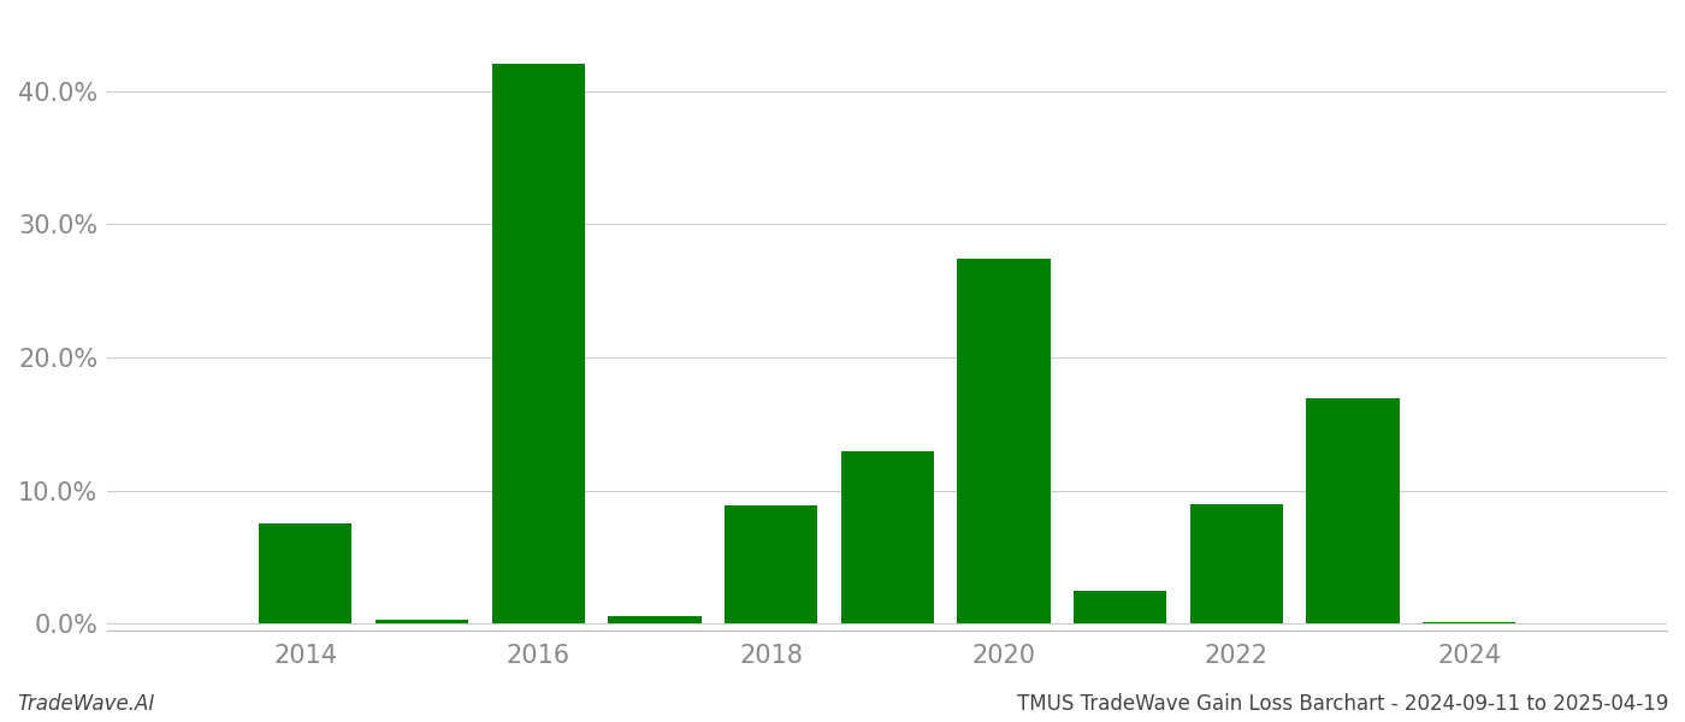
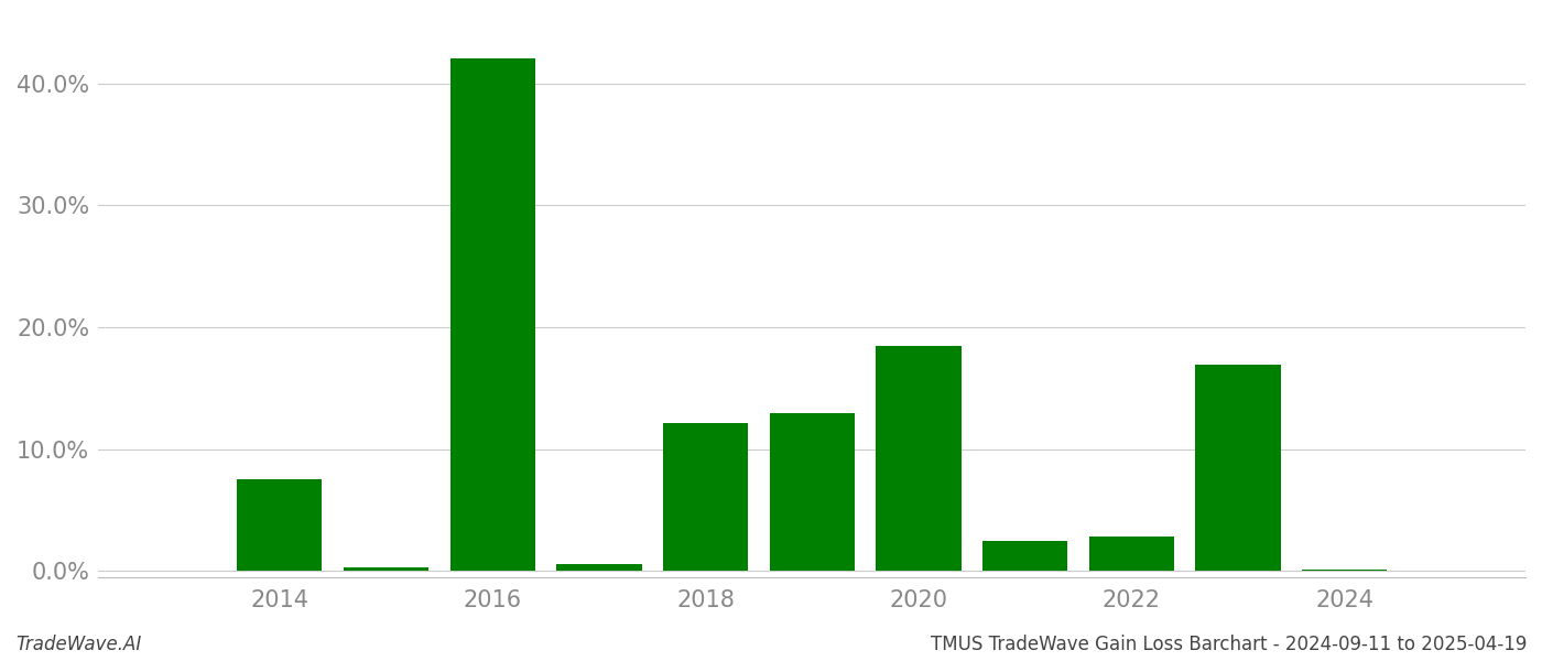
2018: 8.9% -> 12.1%
2020: 27.4% -> 18.5%
2022: 9.0% -> 2.8%
